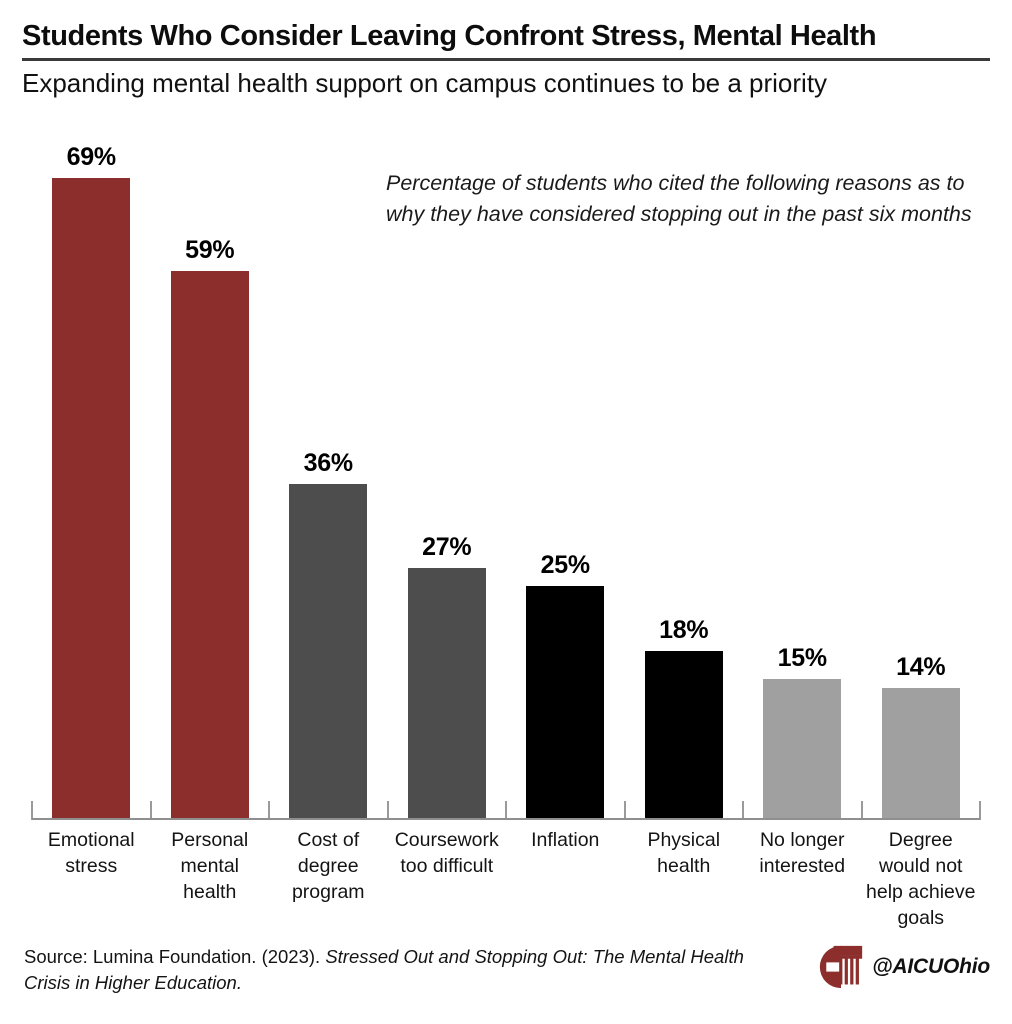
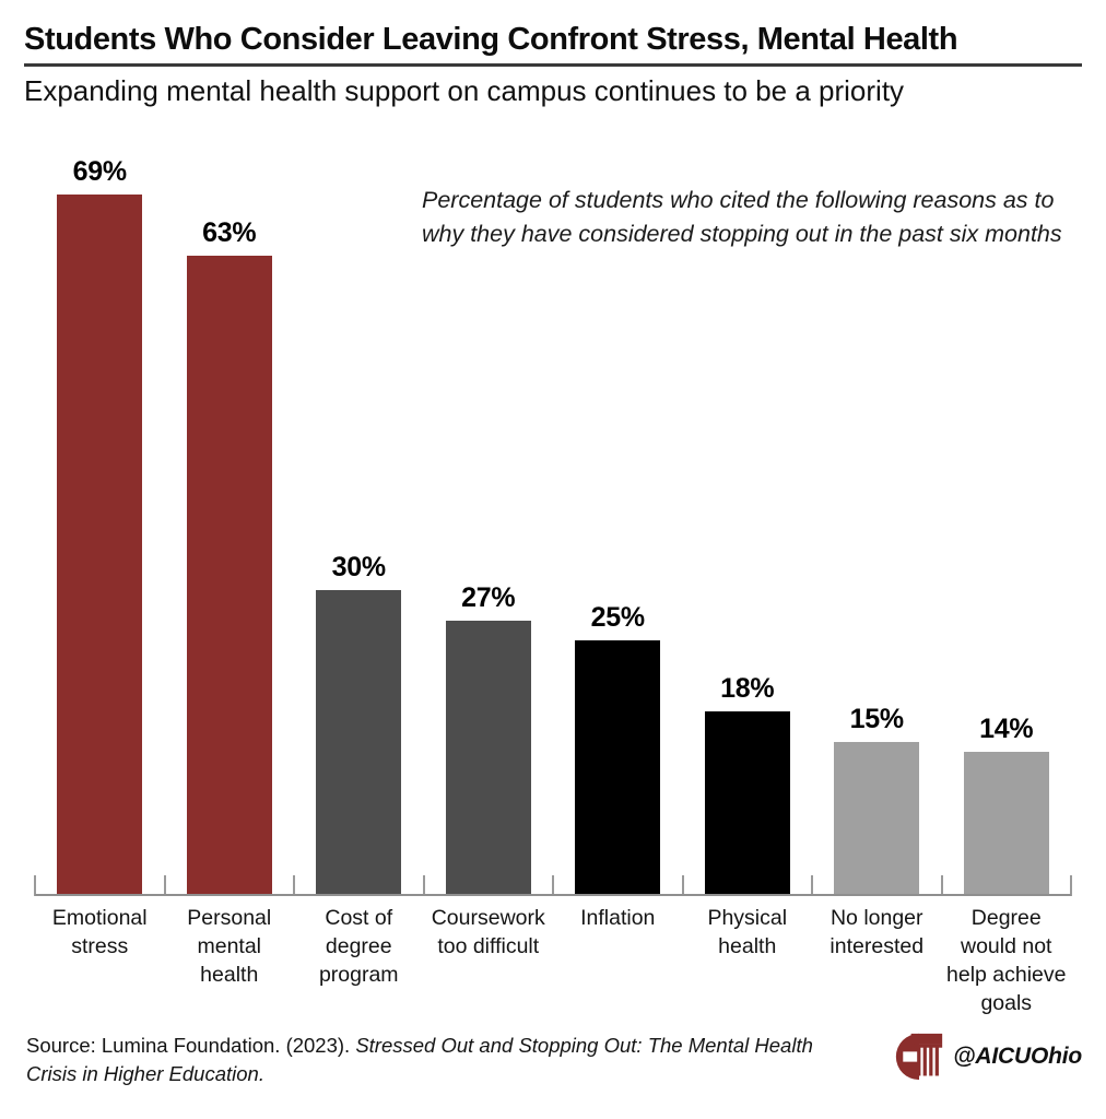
Personal mental health: 59% -> 63%
Cost of degree program: 36% -> 30%
